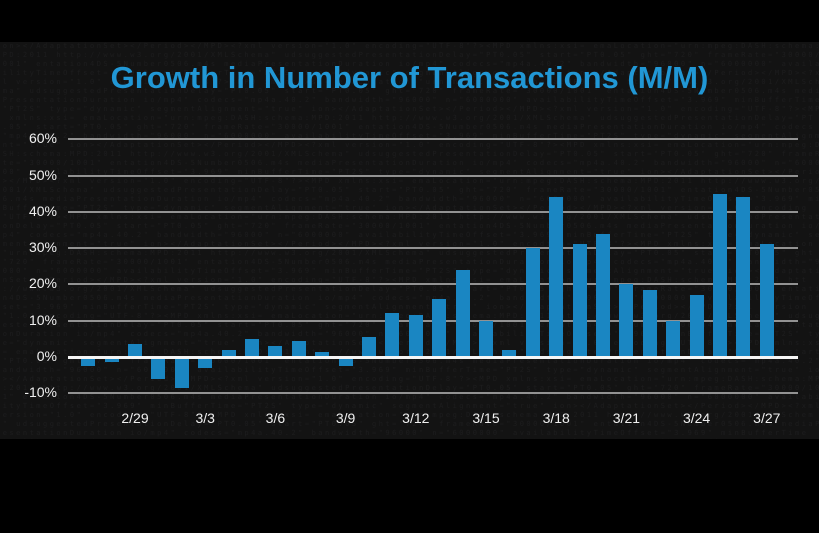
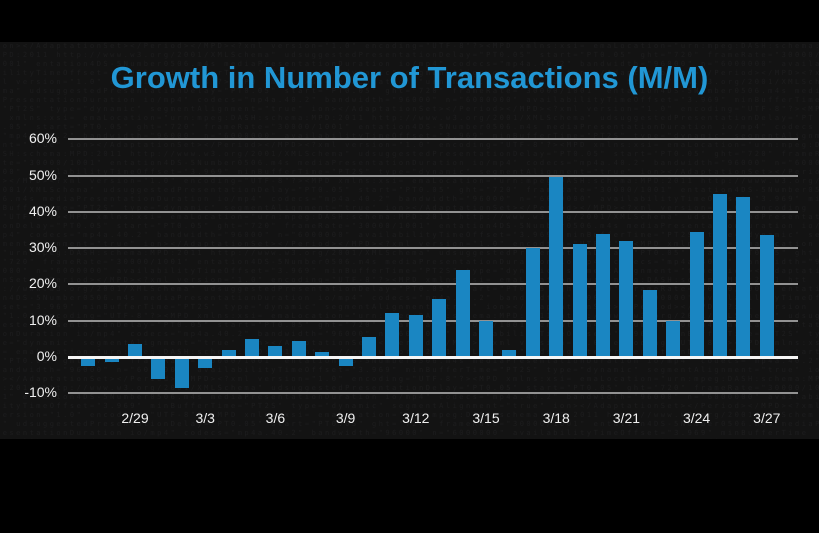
3/18: 44% -> 50%
3/21: 20% -> 32%
3/24: 17% -> 34%
3/27: 31% -> 34%
